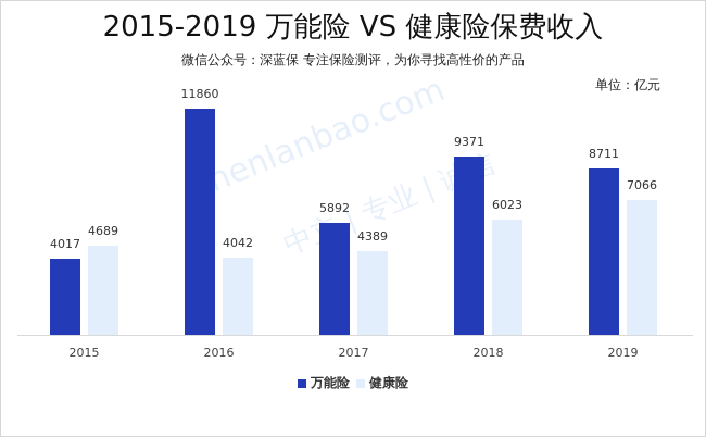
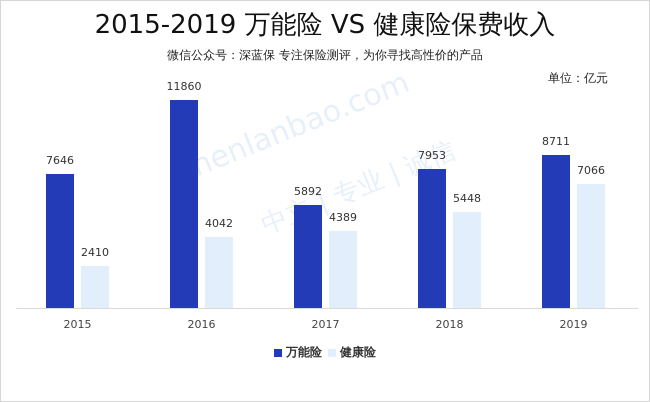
万能险/2015: 4017 -> 7646
健康险/2015: 4689 -> 2410
万能险/2018: 9371 -> 7953
健康险/2018: 6023 -> 5448
